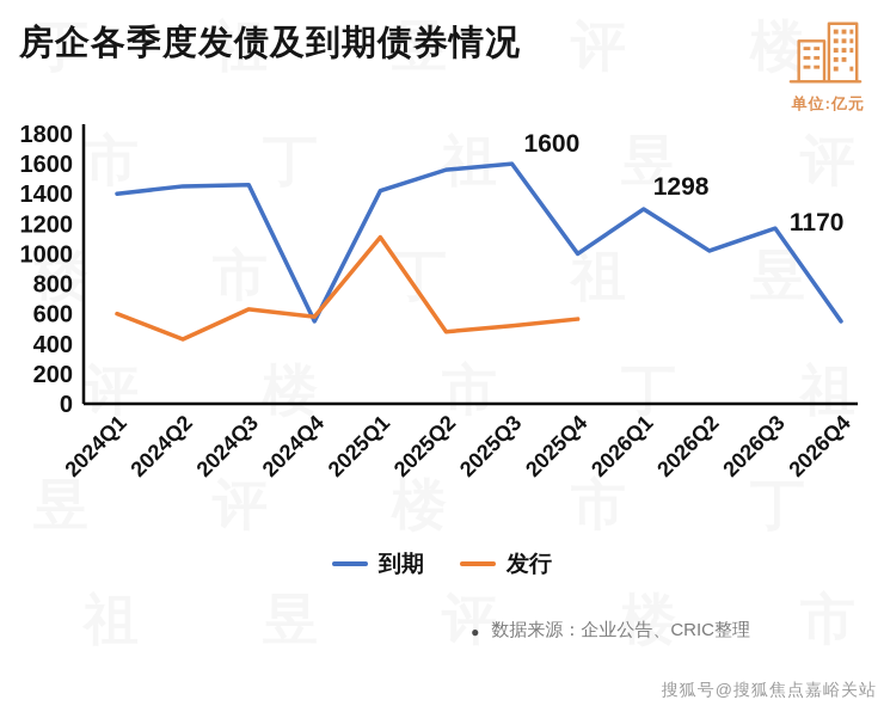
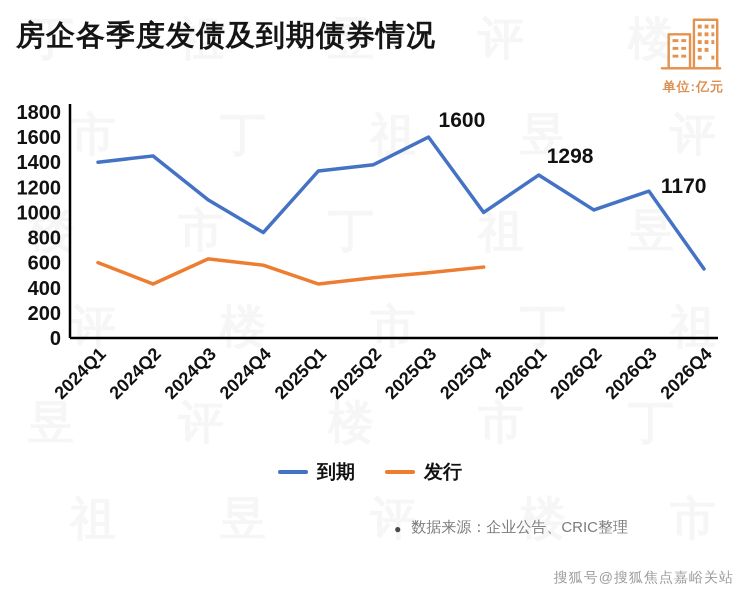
到期/2024Q3: 1460 -> 1100
到期/2024Q4: 550 -> 840
到期/2025Q1: 1420 -> 1330
发行/2025Q1: 1110 -> 430
到期/2025Q2: 1560 -> 1380
